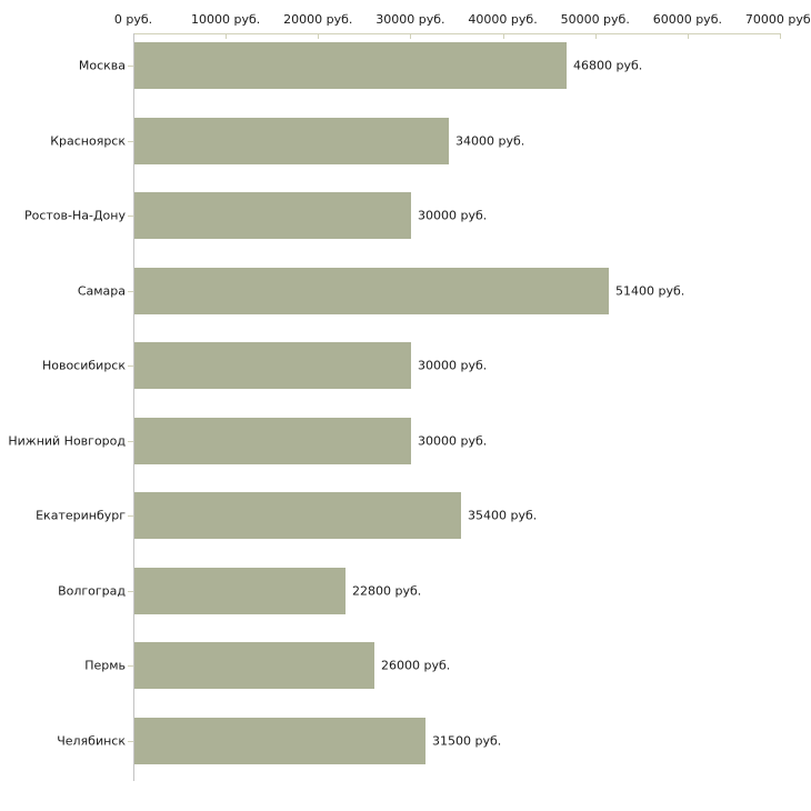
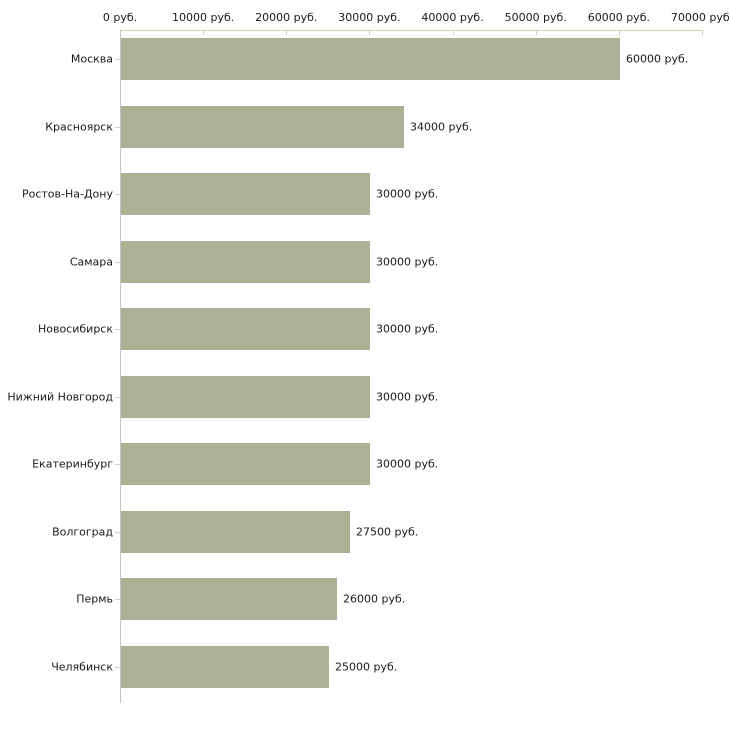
Москва: 46800 -> 60000
Самара: 51400 -> 30000
Екатеринбург: 35400 -> 30000
Волгоград: 22800 -> 27500
Челябинск: 31500 -> 25000
